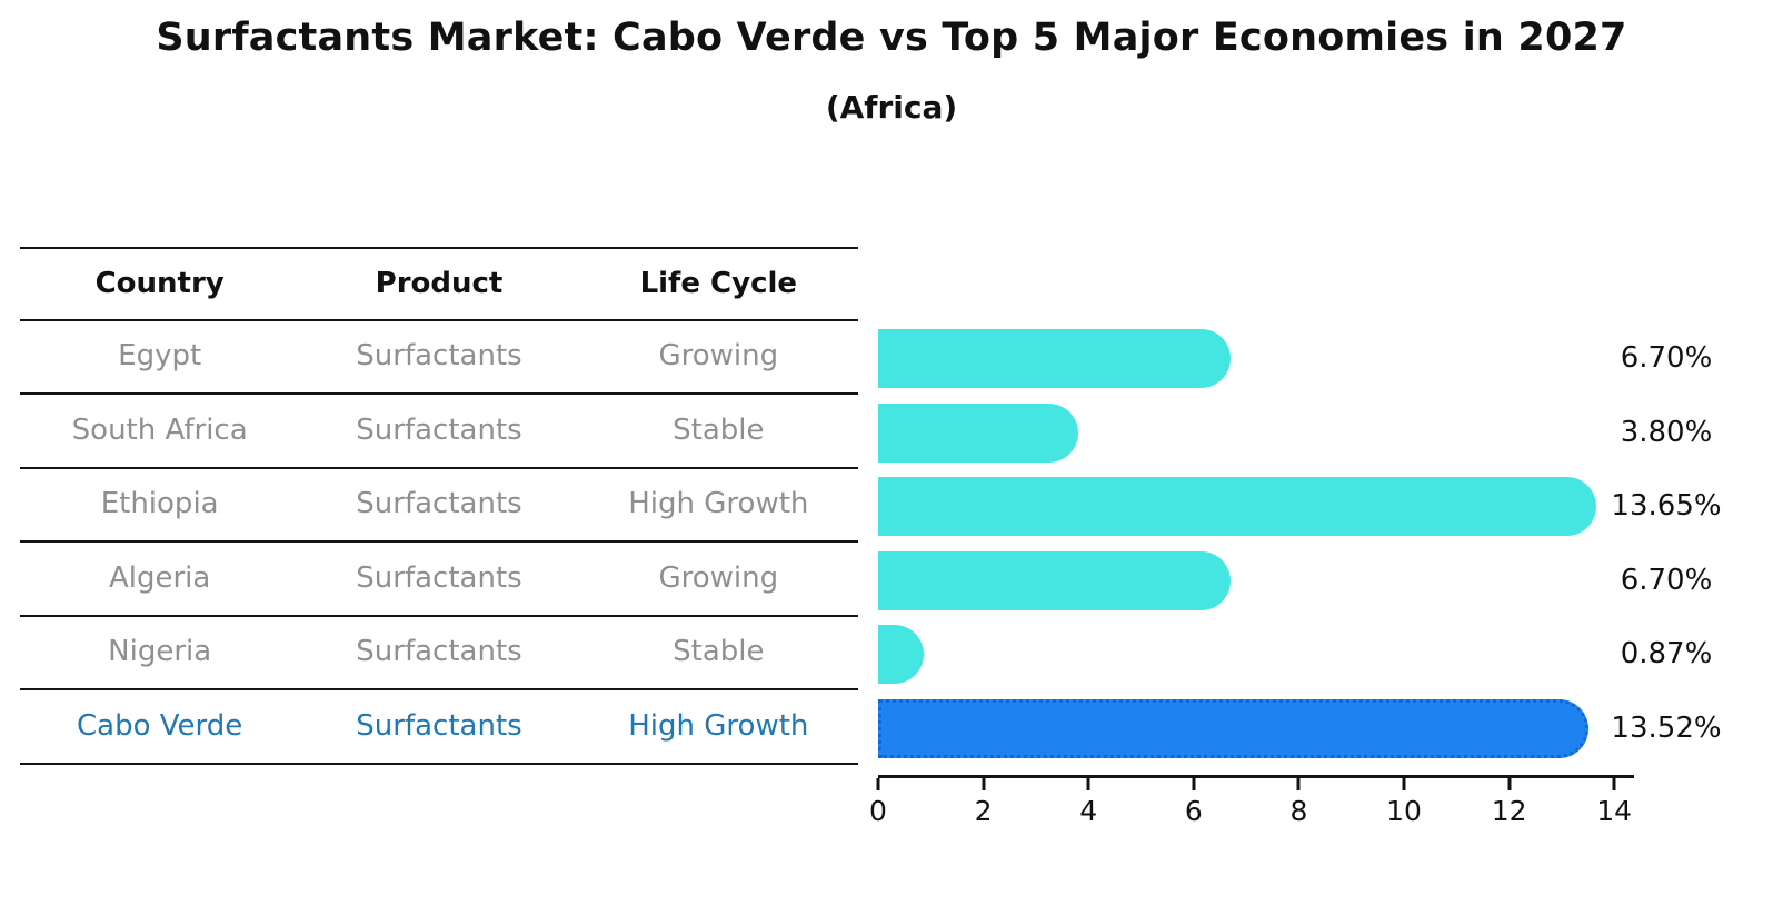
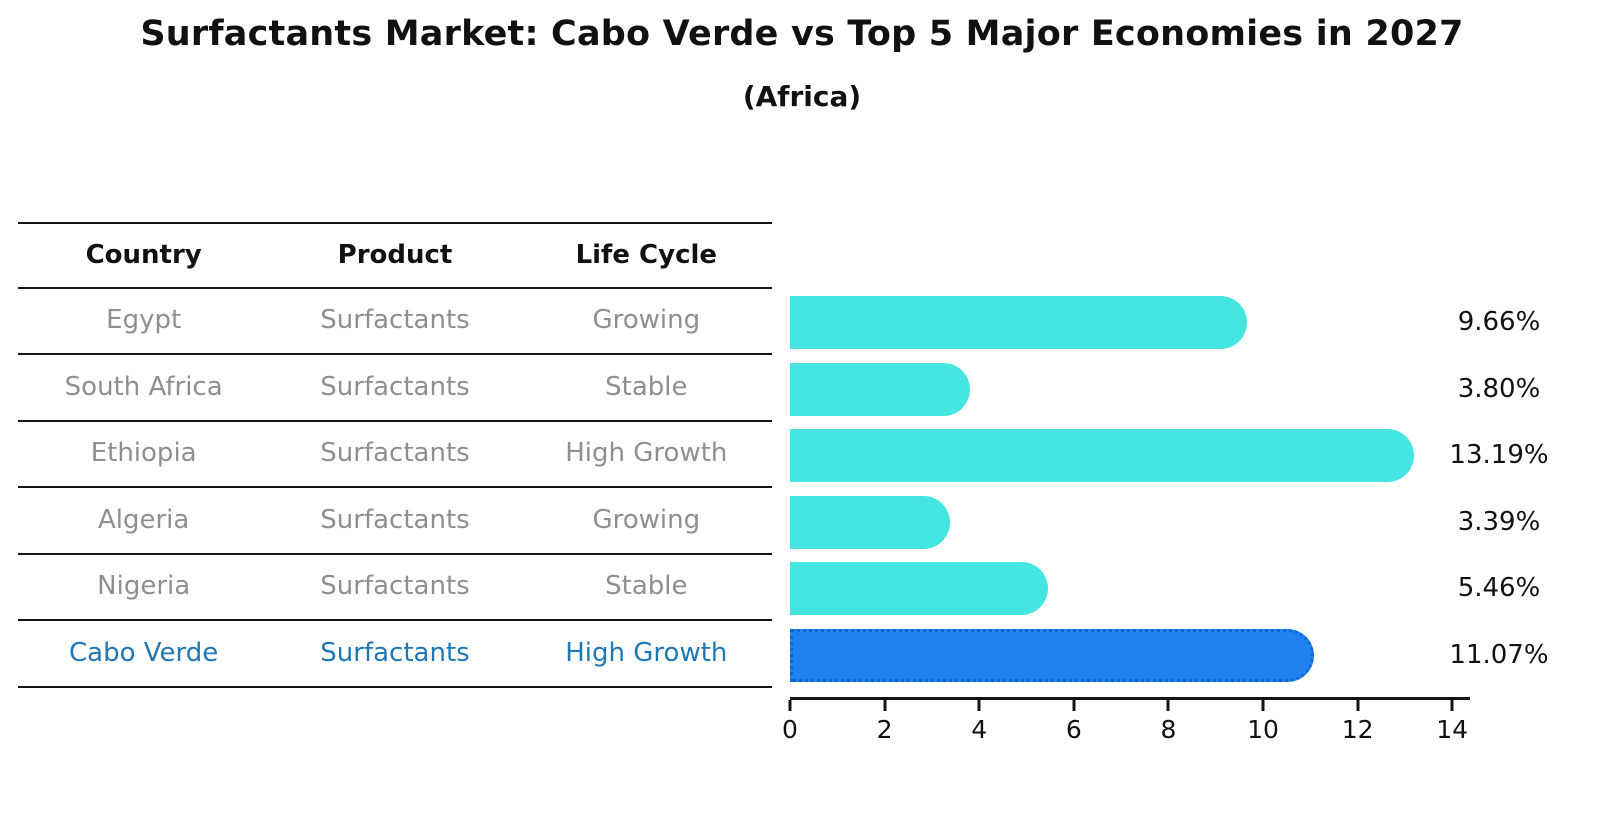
Egypt: 6.70% -> 9.66%
Ethiopia: 13.65% -> 13.19%
Algeria: 6.70% -> 3.39%
Nigeria: 0.87% -> 5.46%
Cabo Verde: 13.52% -> 11.07%
